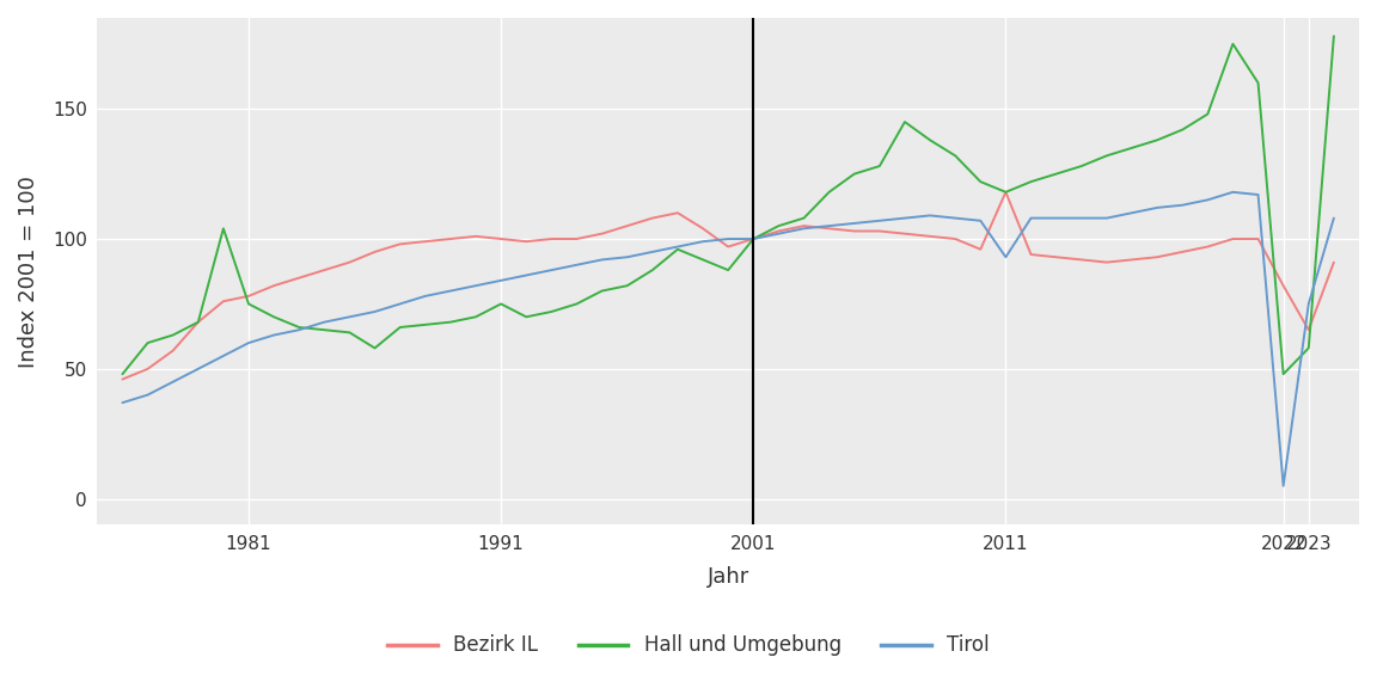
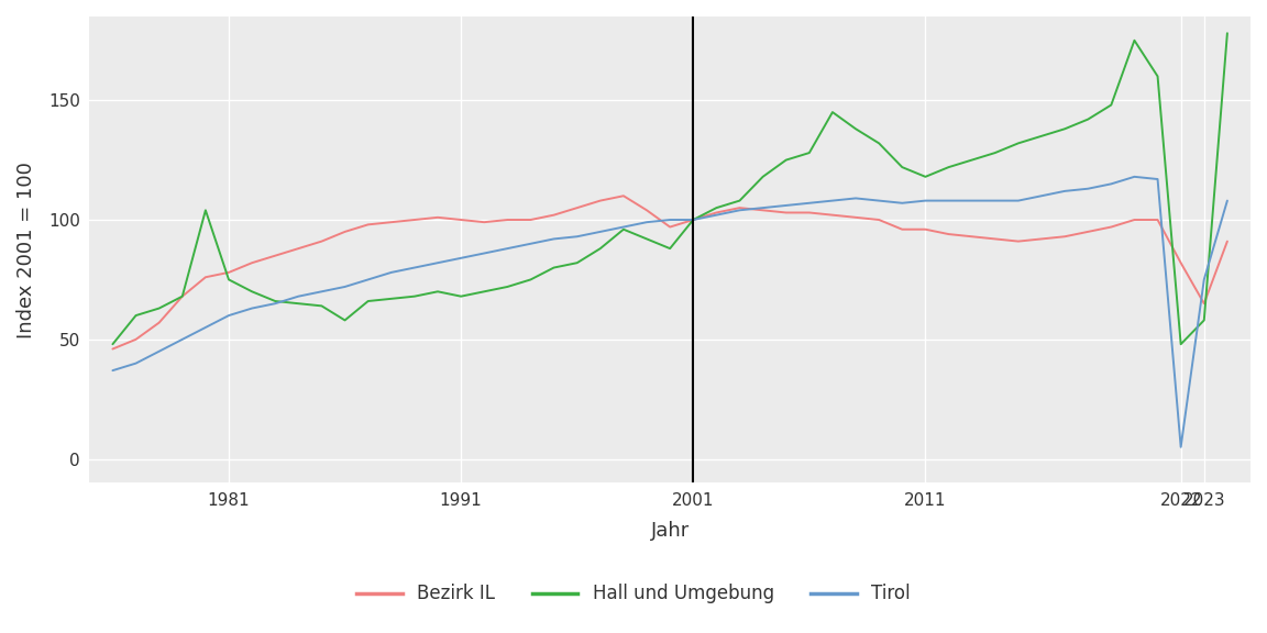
Hall und Umgebung/1991: 75 -> 68
Bezirk IL/2011: 118 -> 96
Tirol/2011: 93 -> 108
